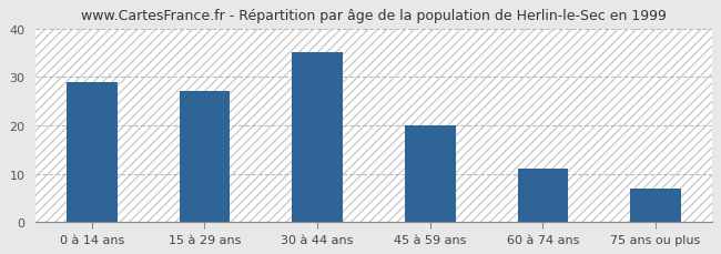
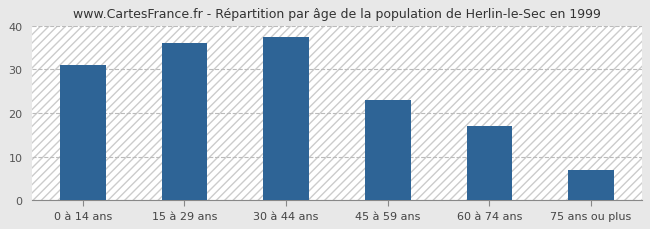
0 à 14 ans: 29.0 -> 31.0
15 à 29 ans: 27.0 -> 36.0
30 à 44 ans: 35.0 -> 37.5
45 à 59 ans: 20.0 -> 23.0
60 à 74 ans: 11.0 -> 17.0
